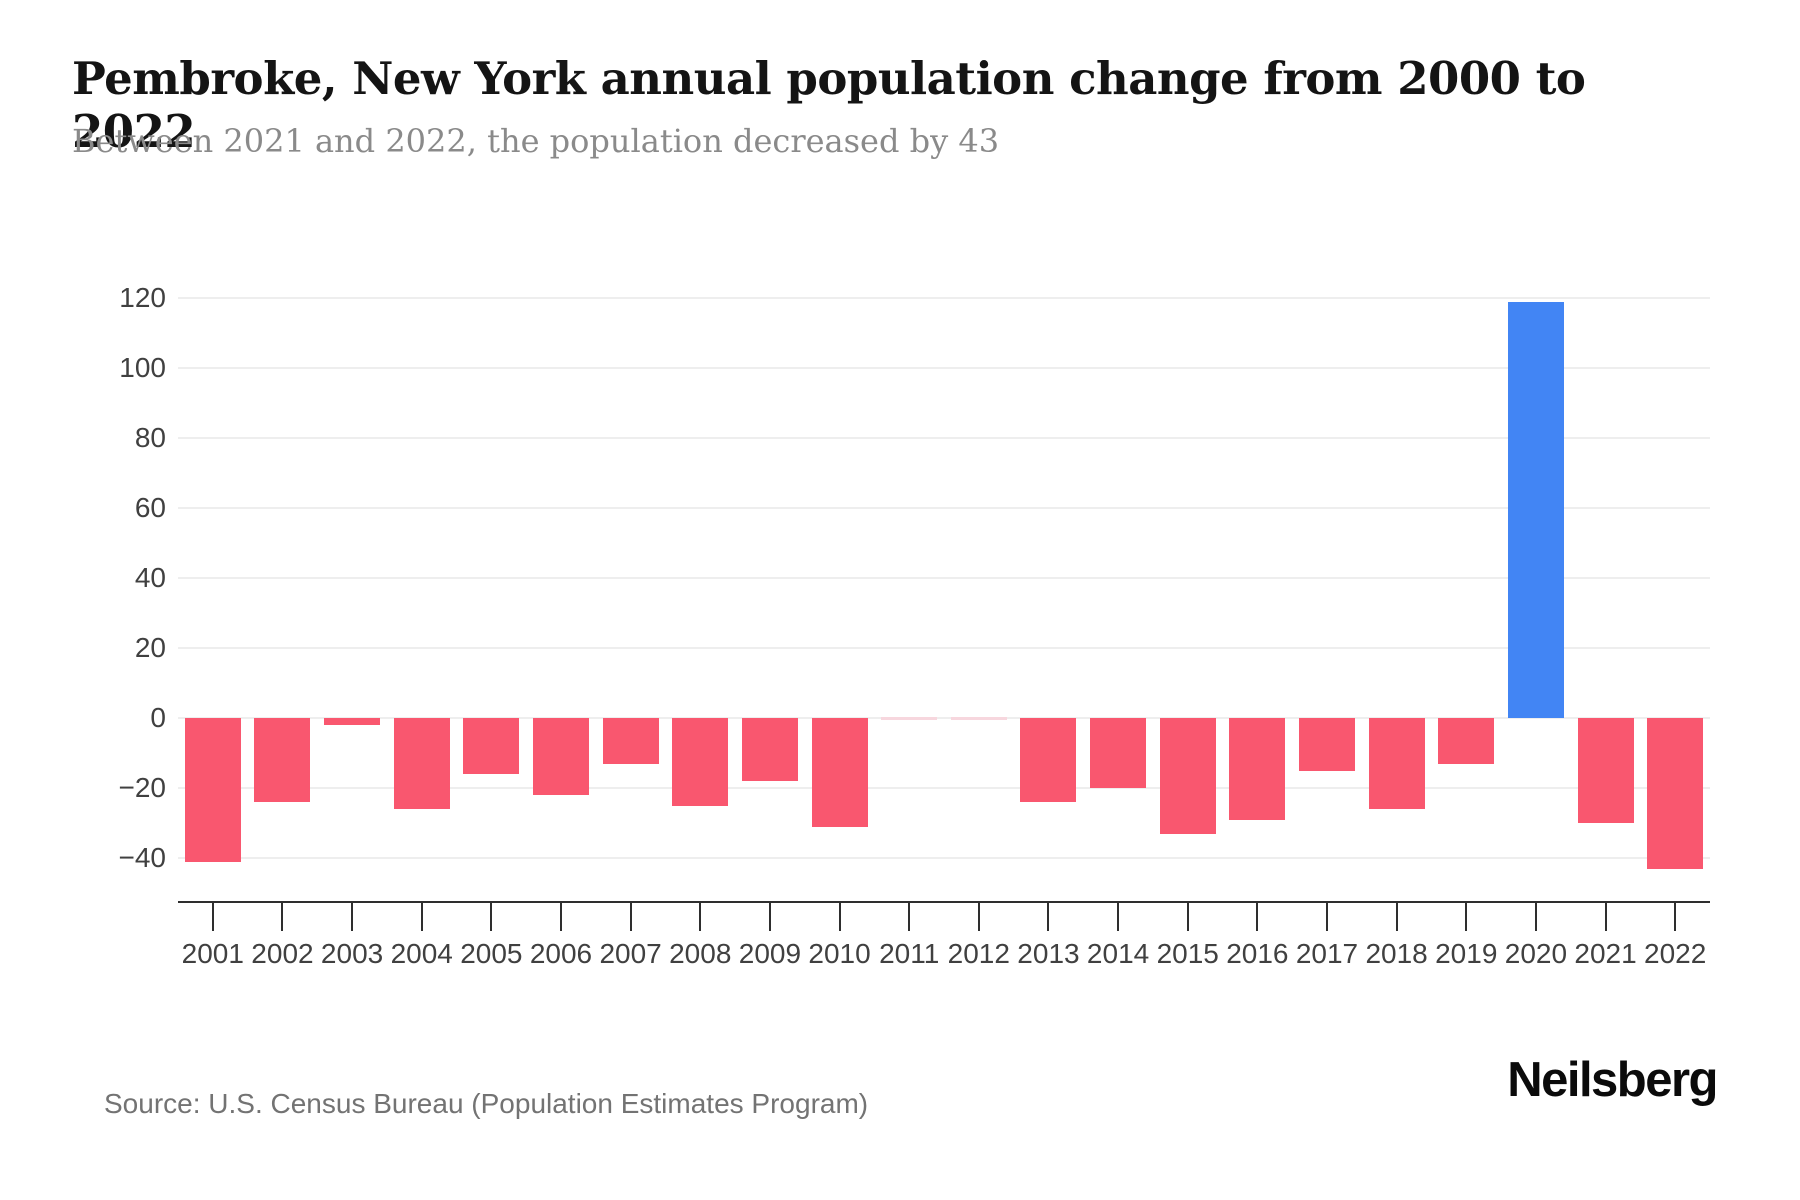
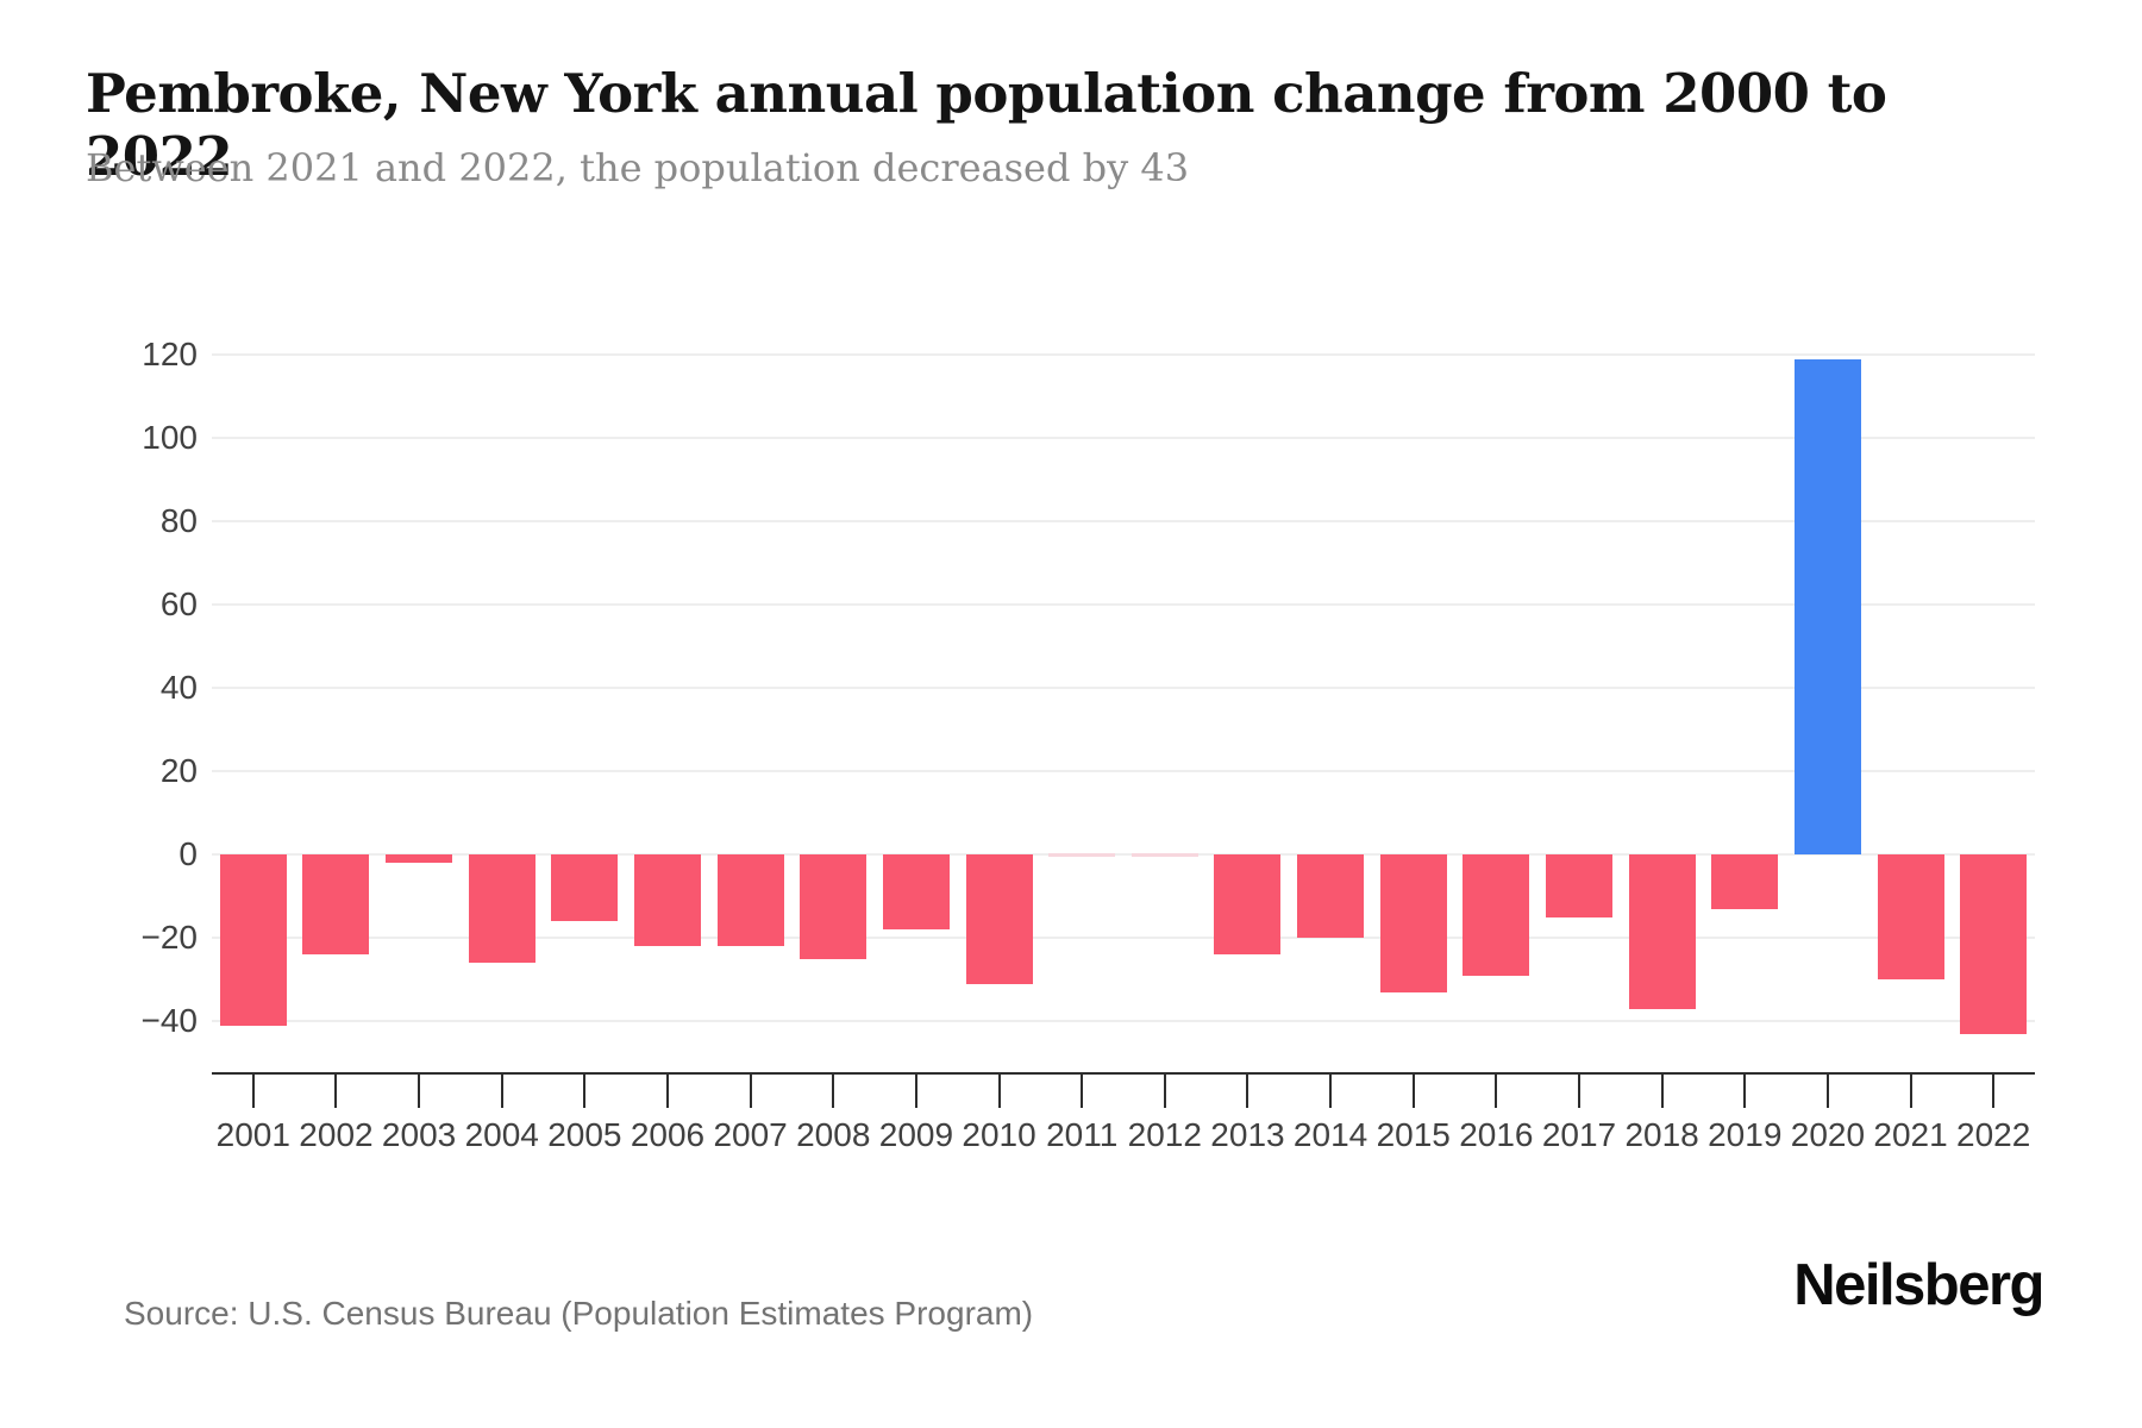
2007: -13 -> -22
2018: -26 -> -37
